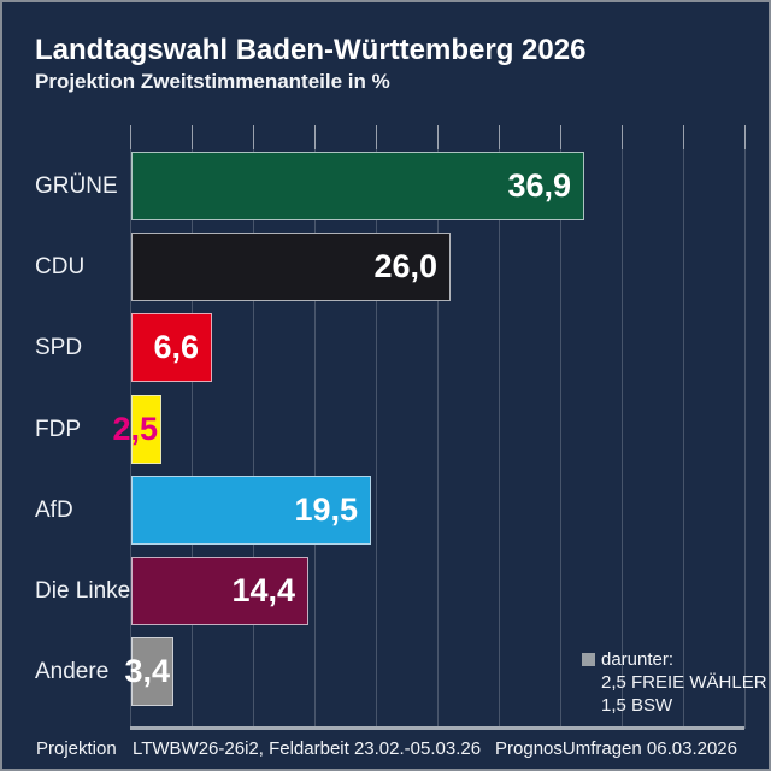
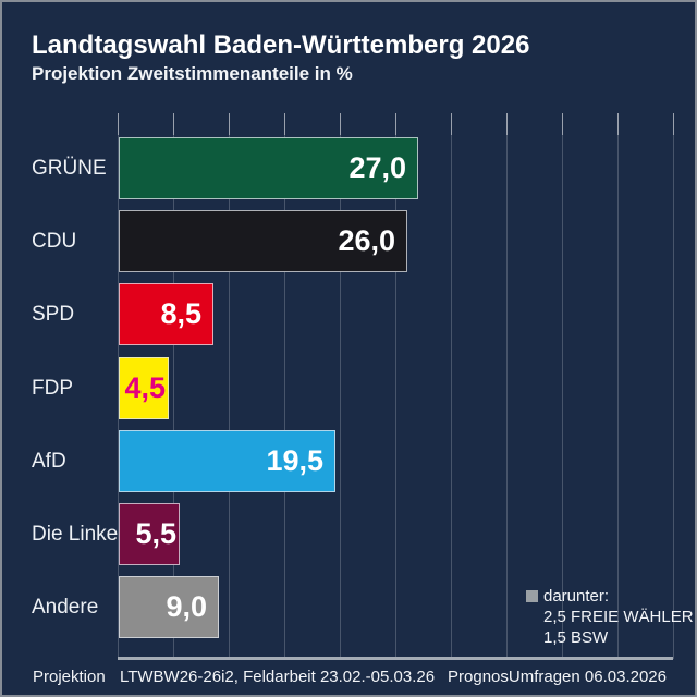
GRÜNE: 36,9 -> 27,0
SPD: 6,6 -> 8,5
FDP: 2,5 -> 4,5
Die Linke: 14,4 -> 5,5
Andere: 3,4 -> 9,0
